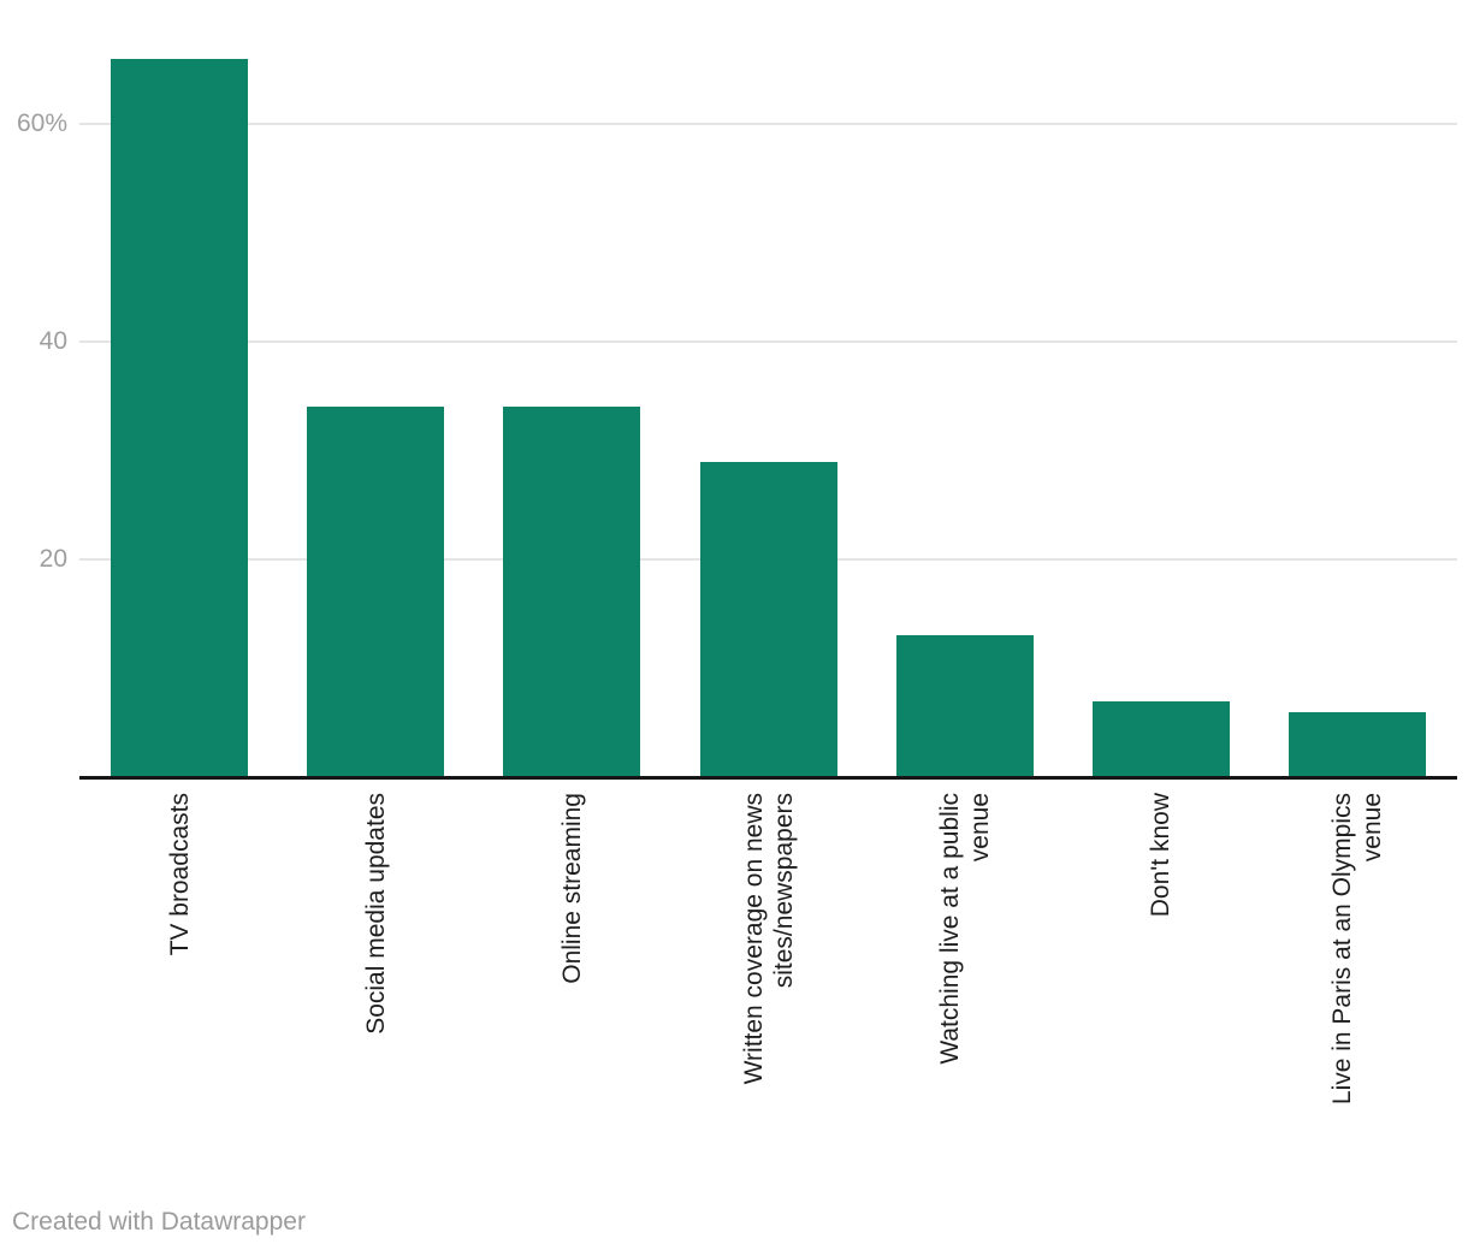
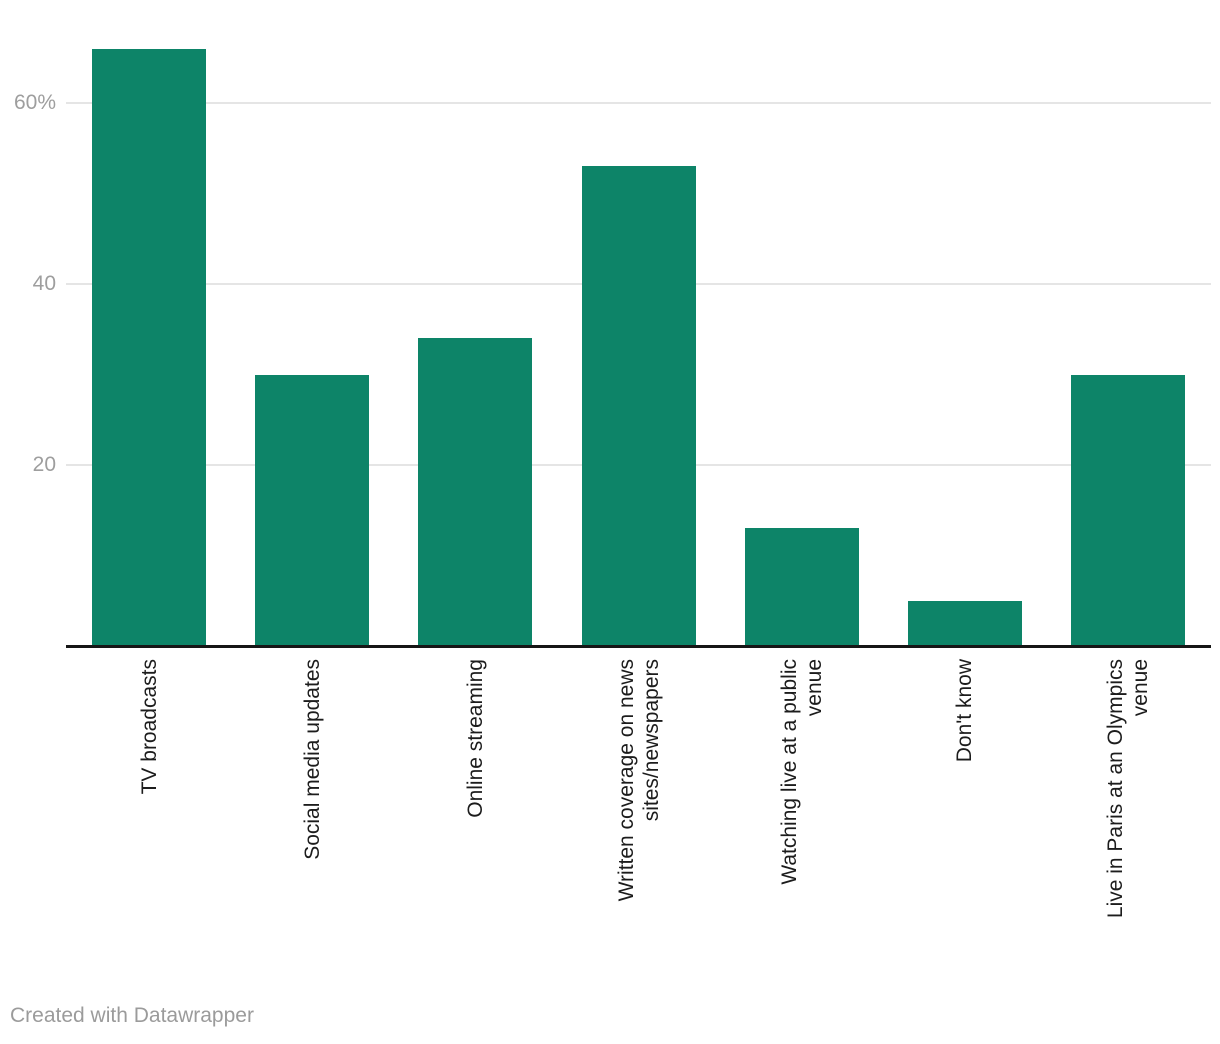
Social media updates: 34% -> 30%
Written coverage on news sites/newspapers: 29% -> 53%
Don't know: 7% -> 5%
Live in Paris at an Olympics venue: 6% -> 30%
